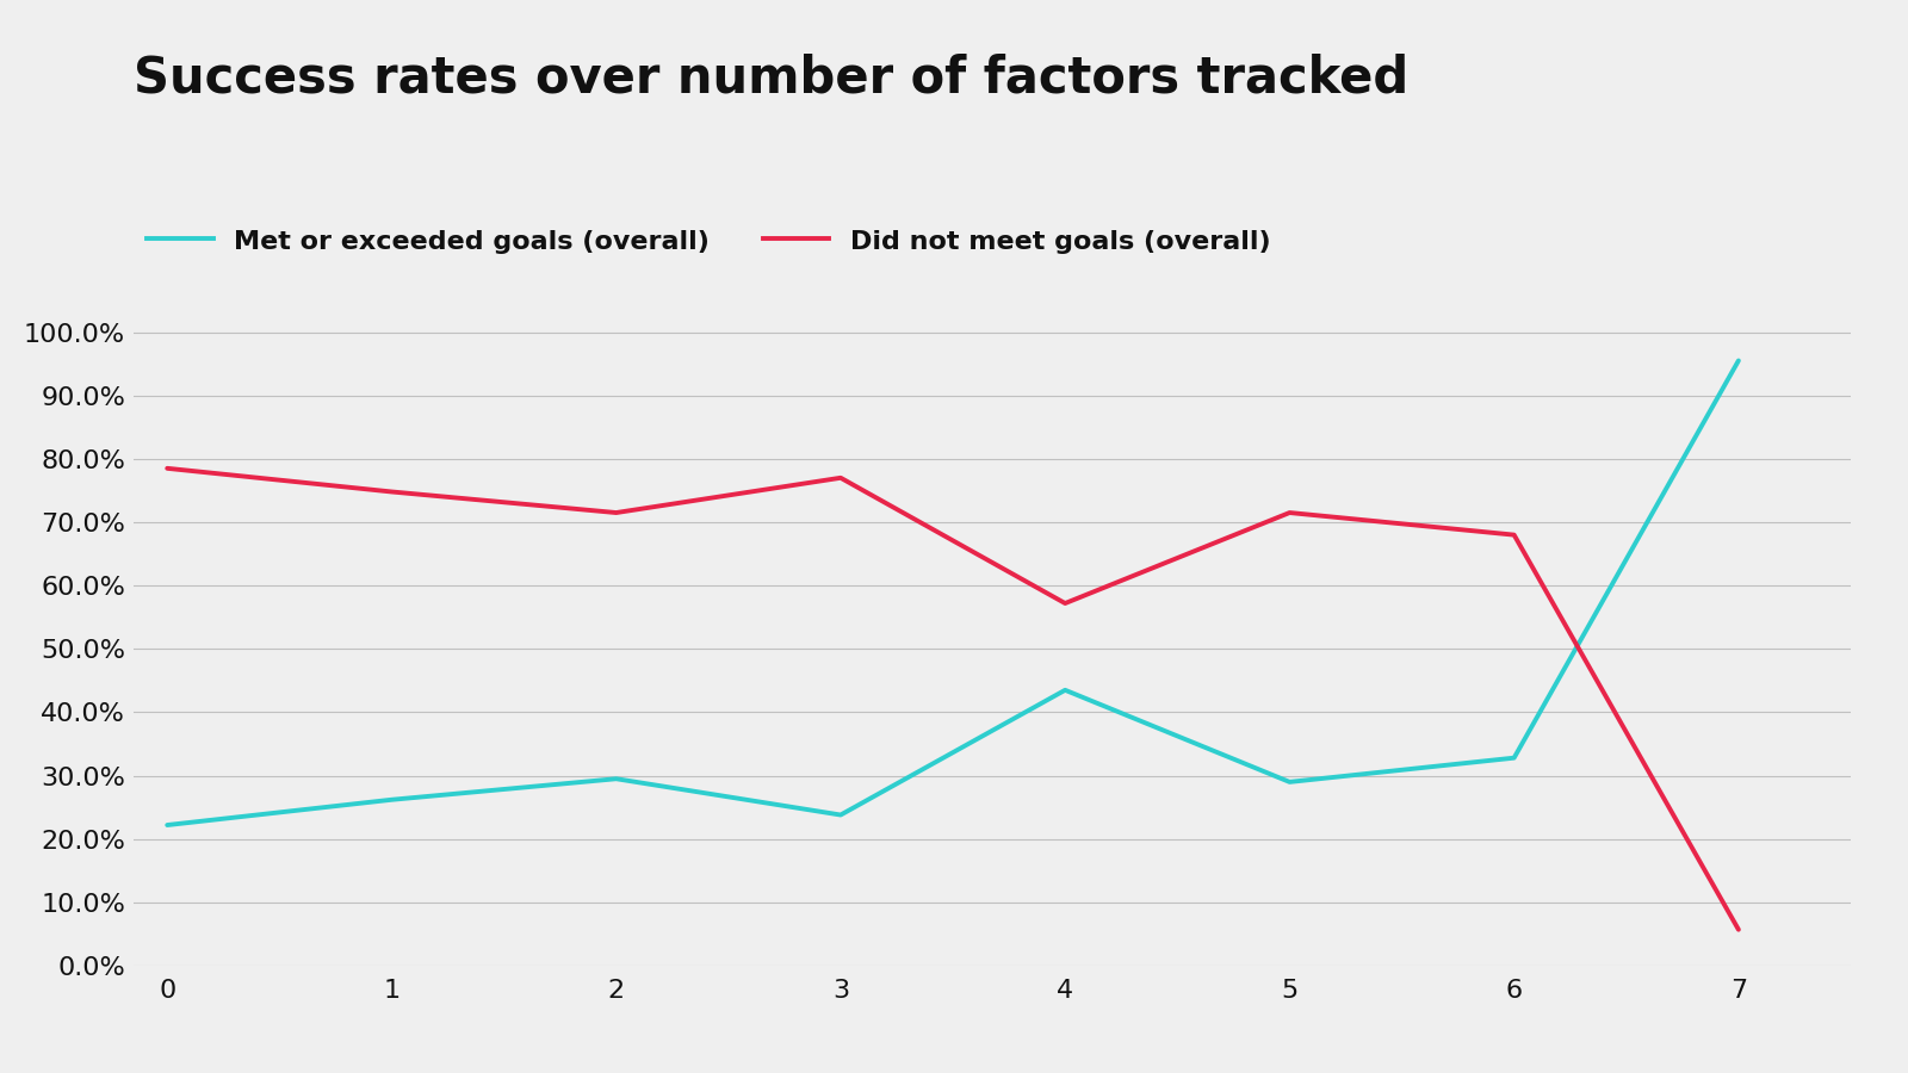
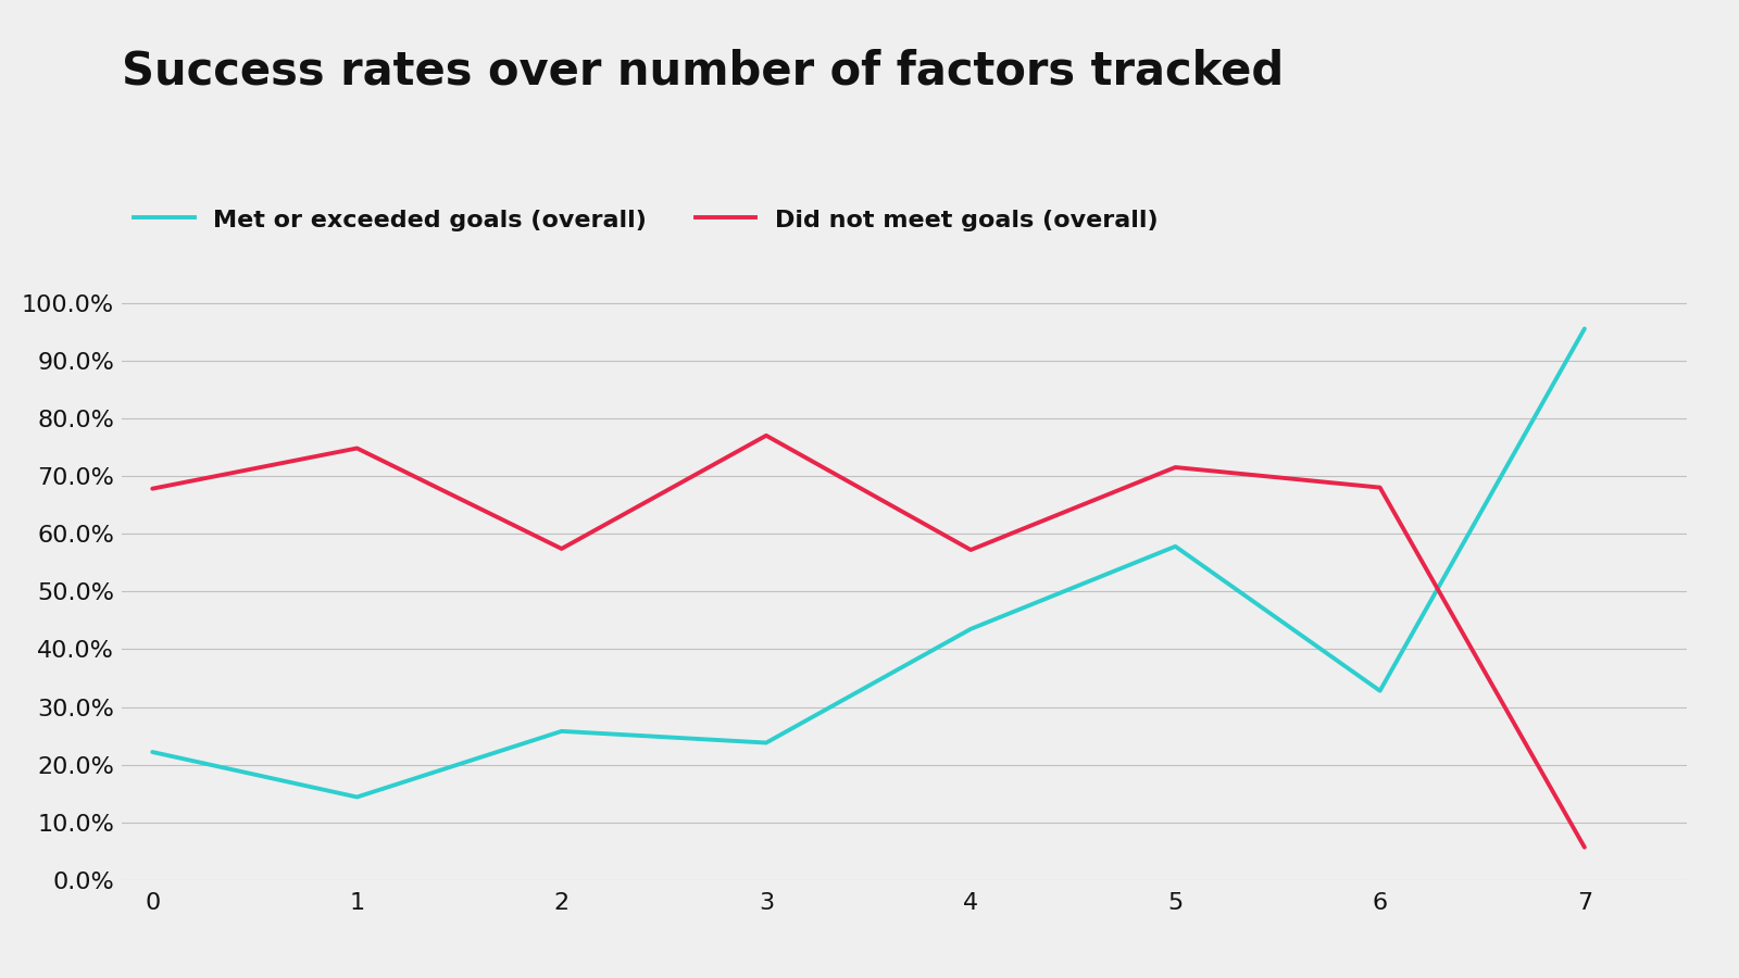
Did not meet goals (overall)/0: 78.5% -> 67.8%
Met or exceeded goals (overall)/1: 26.2% -> 14.4%
Met or exceeded goals (overall)/2: 29.5% -> 25.8%
Did not meet goals (overall)/2: 71.5% -> 57.4%
Met or exceeded goals (overall)/5: 29.0% -> 57.8%
